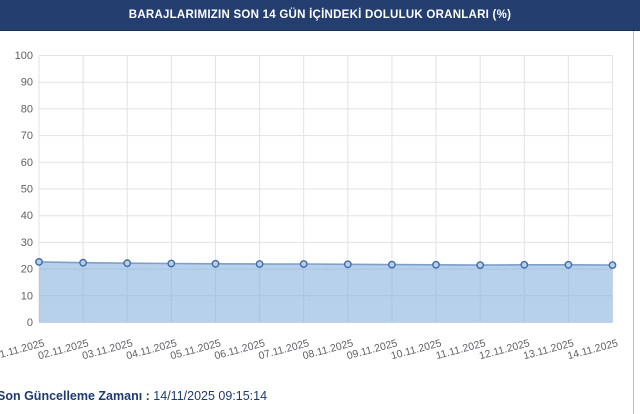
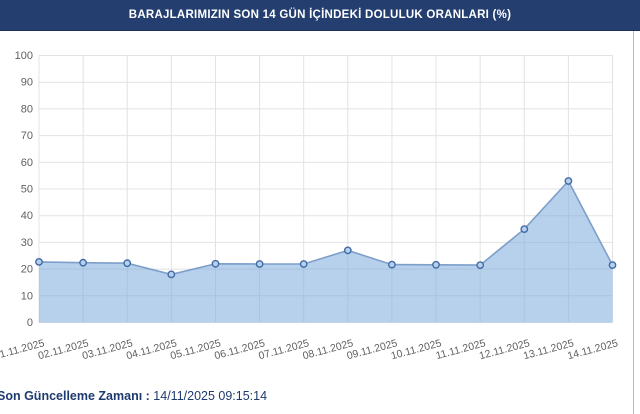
04.11.2025: 22 -> 18
08.11.2025: 22 -> 27
12.11.2025: 22 -> 35
13.11.2025: 22 -> 53
